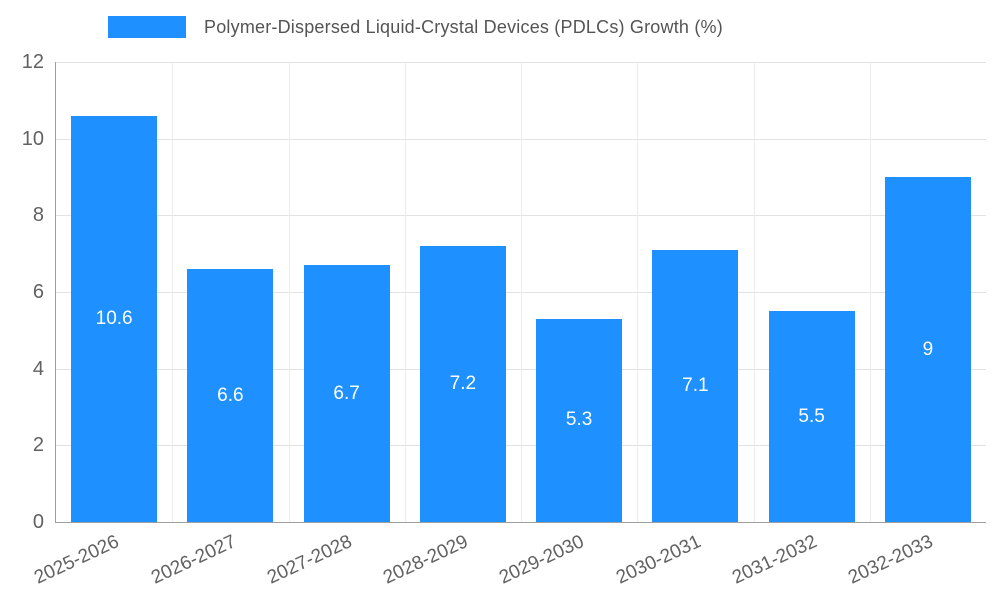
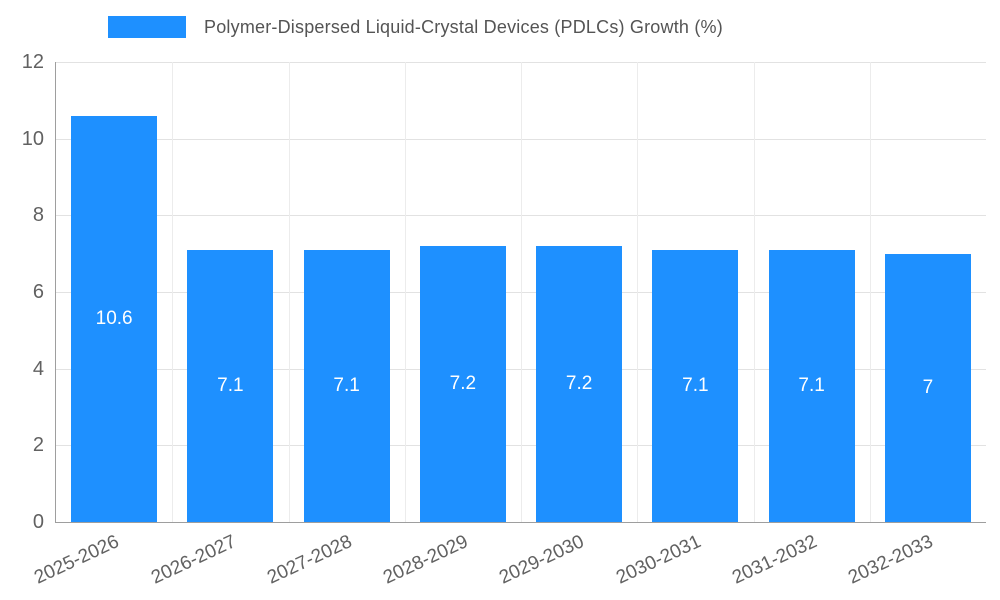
2026-2027: 6.6 -> 7.1
2027-2028: 6.7 -> 7.1
2029-2030: 5.3 -> 7.2
2031-2032: 5.5 -> 7.1
2032-2033: 9 -> 7
